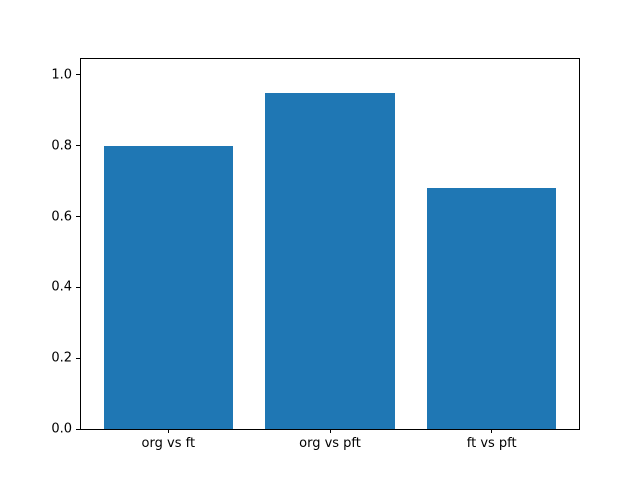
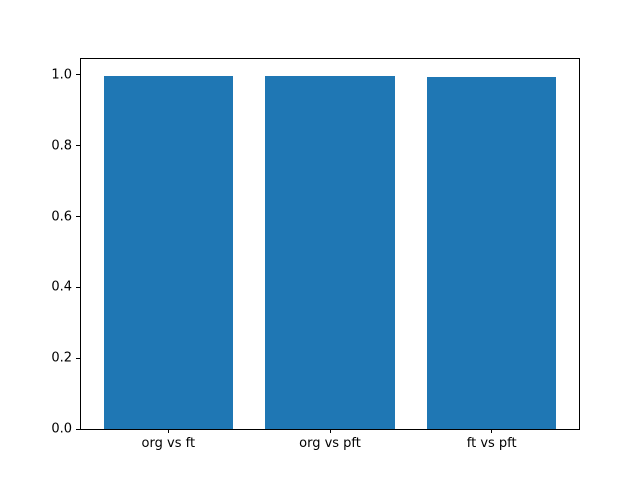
org vs ft: 0.80 -> 1.00
org vs pft: 0.95 -> 1.00
ft vs pft: 0.68 -> 0.99
